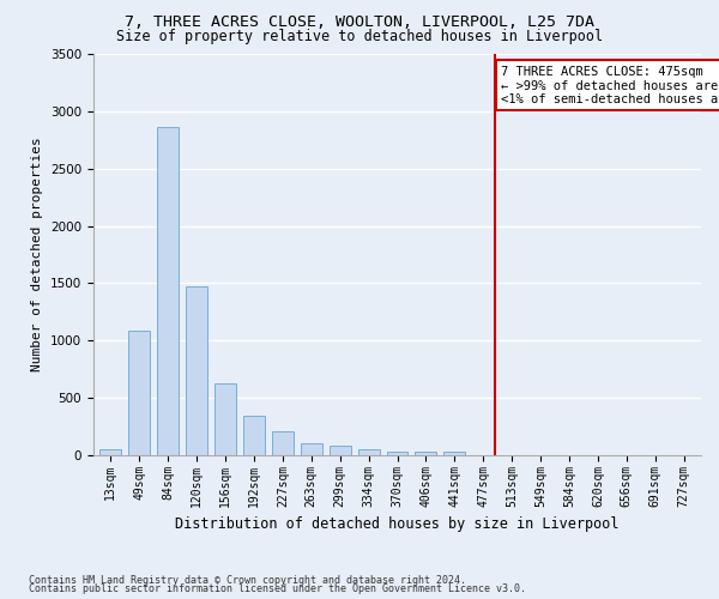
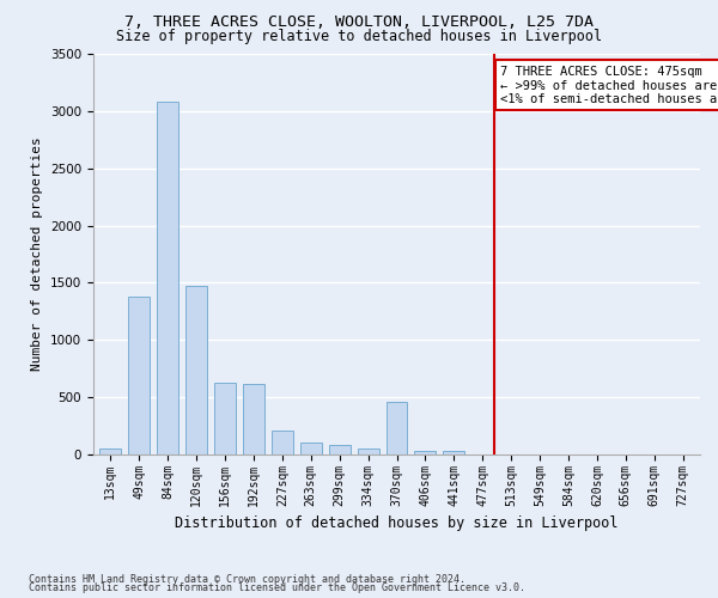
49sqm: 1090 -> 1380
84sqm: 2860 -> 3080
192sqm: 340 -> 620
370sqm: 40 -> 460
